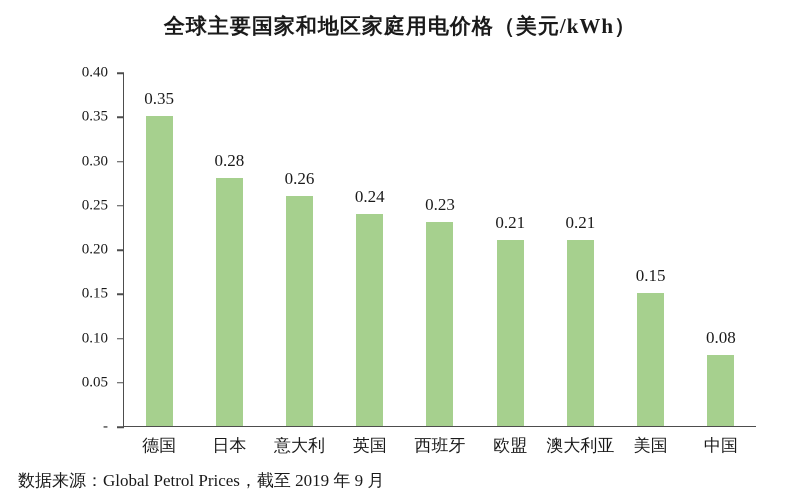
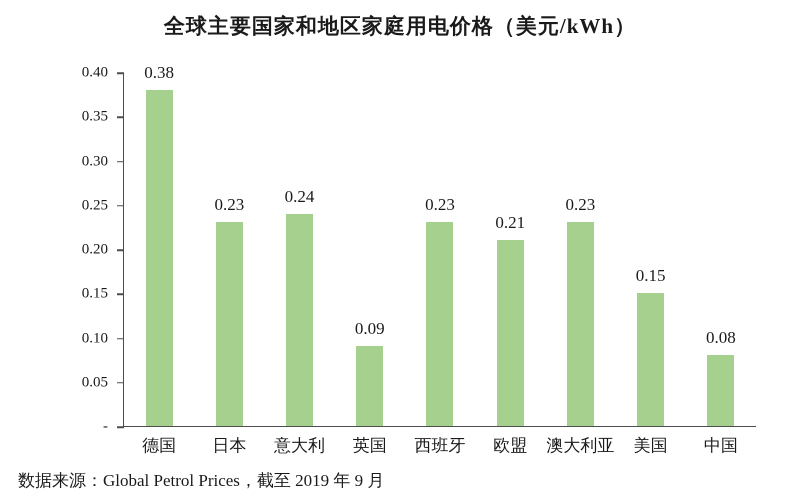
德国: 0.35 -> 0.38
日本: 0.28 -> 0.23
意大利: 0.26 -> 0.24
英国: 0.24 -> 0.09
澳大利亚: 0.21 -> 0.23
